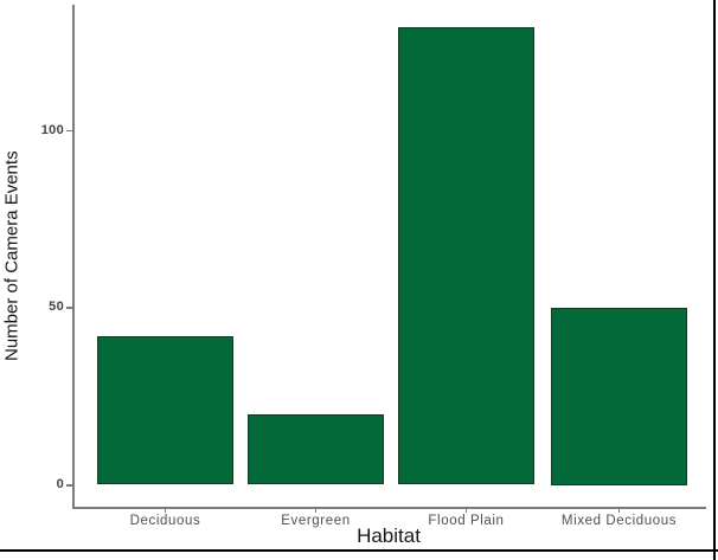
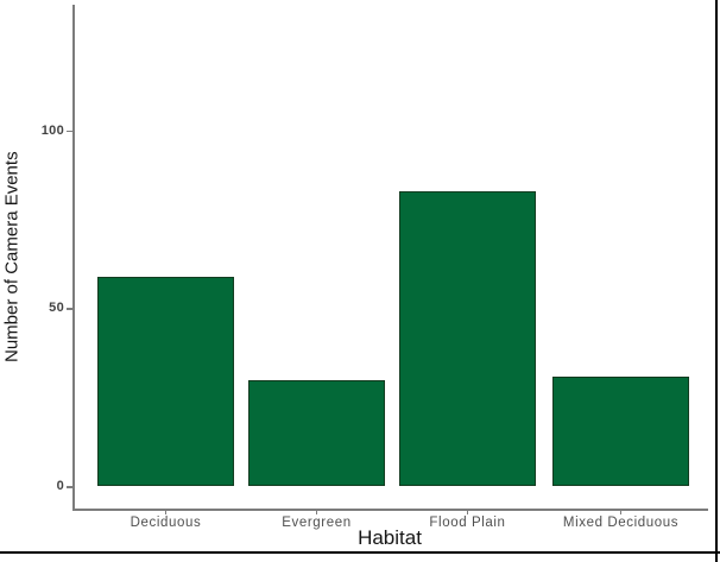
Deciduous: 42 -> 59
Evergreen: 20 -> 30
Flood Plain: 129 -> 83
Mixed Deciduous: 50 -> 31
